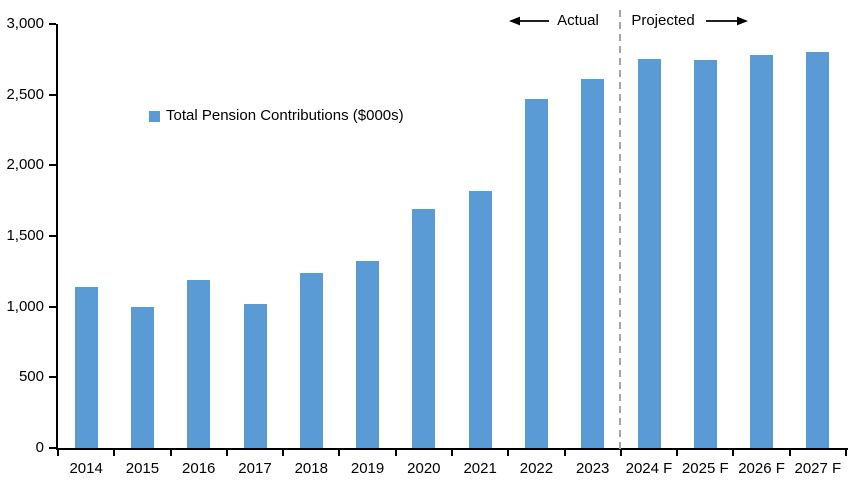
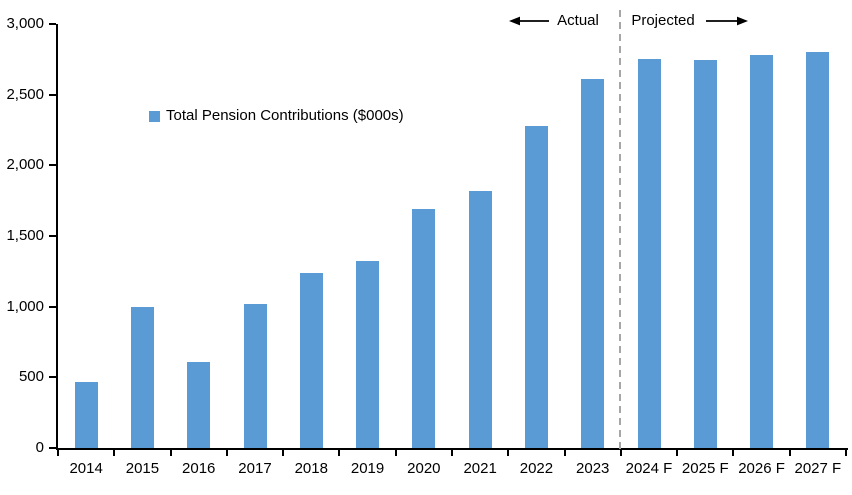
2014: 1140 -> 470
2016: 1190 -> 610
2022: 2470 -> 2280
